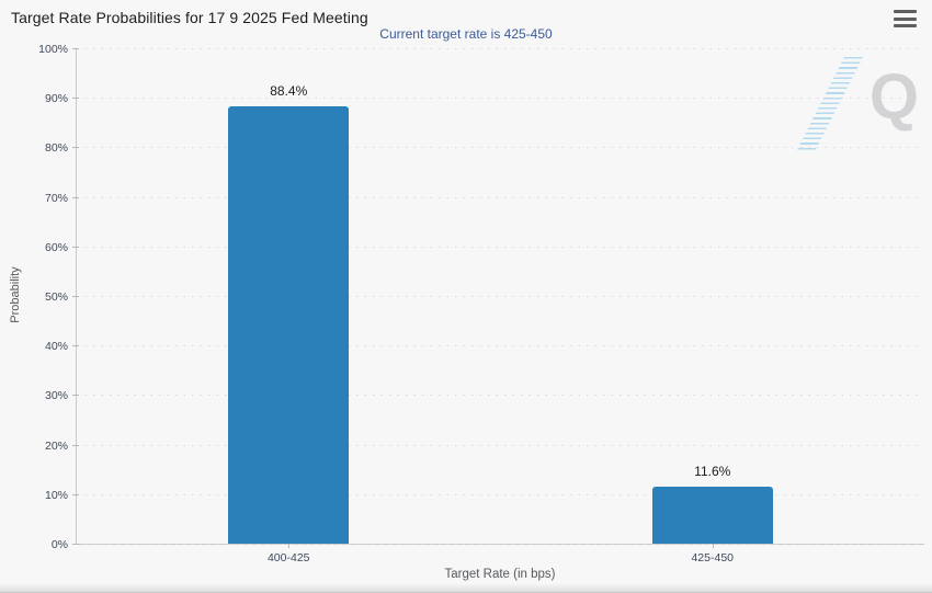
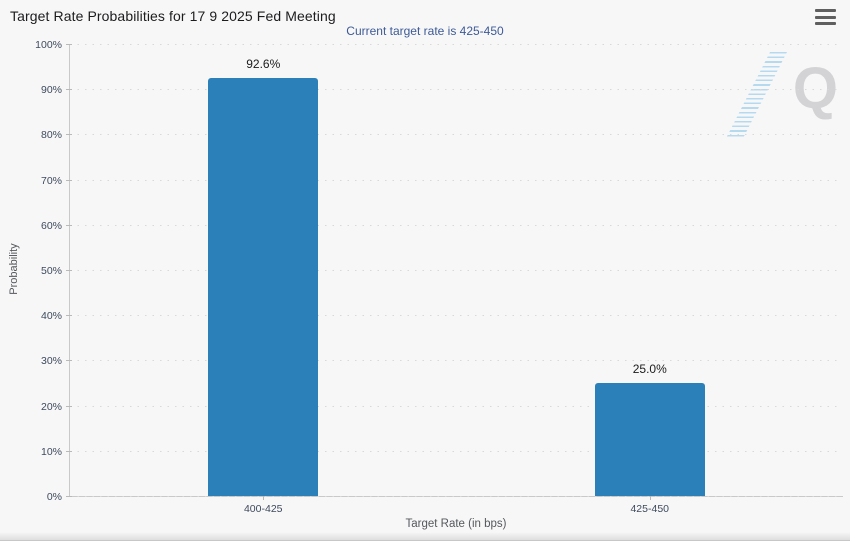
400-425: 88.4% -> 92.6%
425-450: 11.6% -> 25.0%
